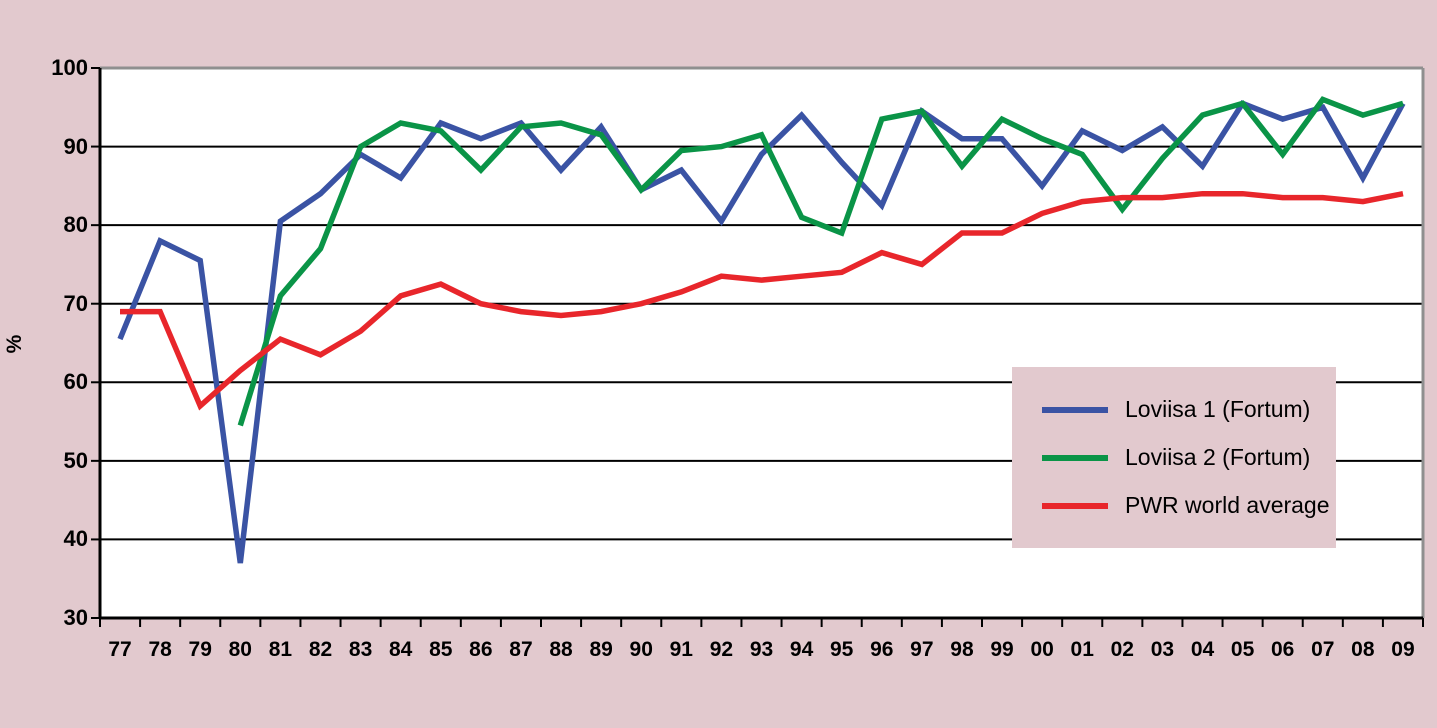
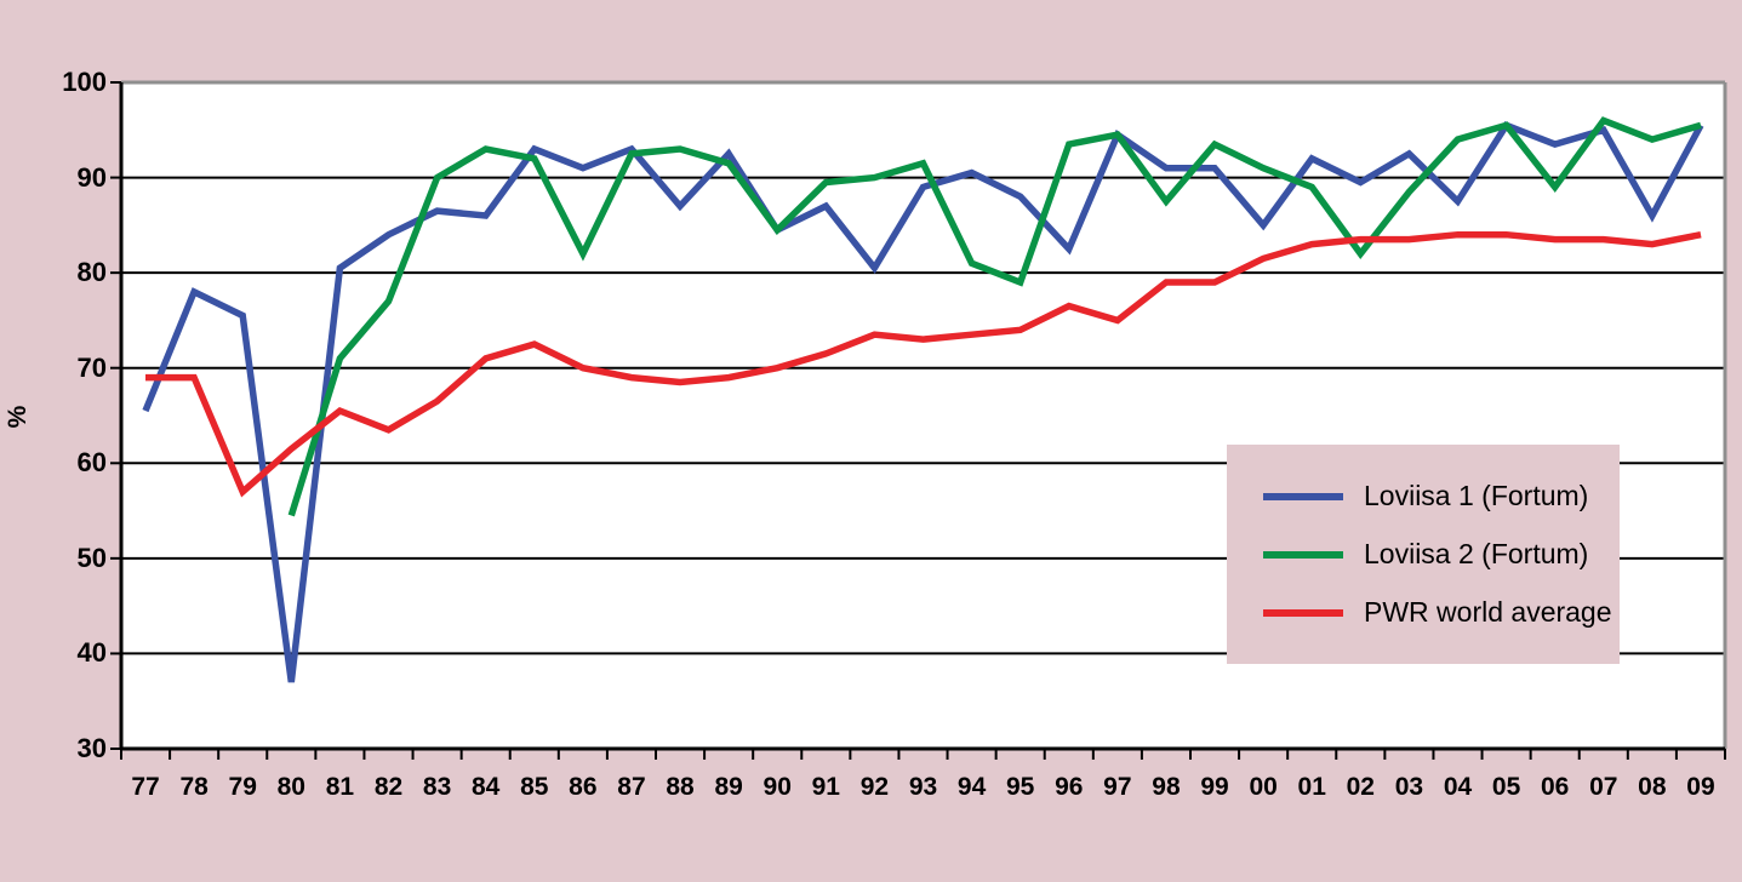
Loviisa 1 (Fortum)/83: 89 -> 86
Loviisa 2 (Fortum)/86: 87 -> 82
Loviisa 1 (Fortum)/94: 94 -> 90
